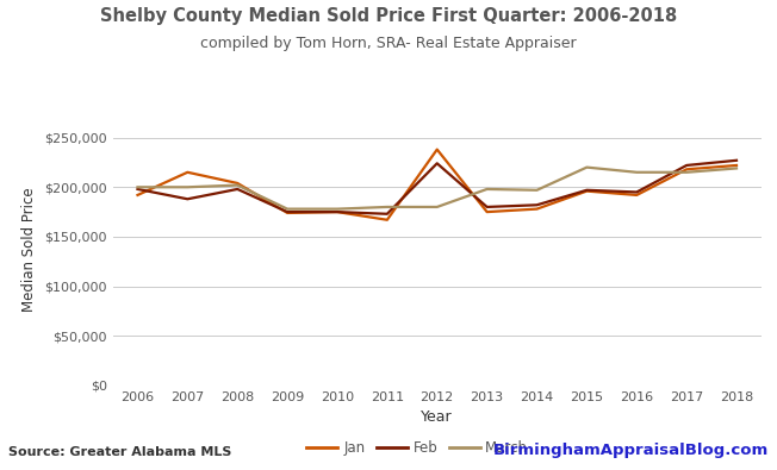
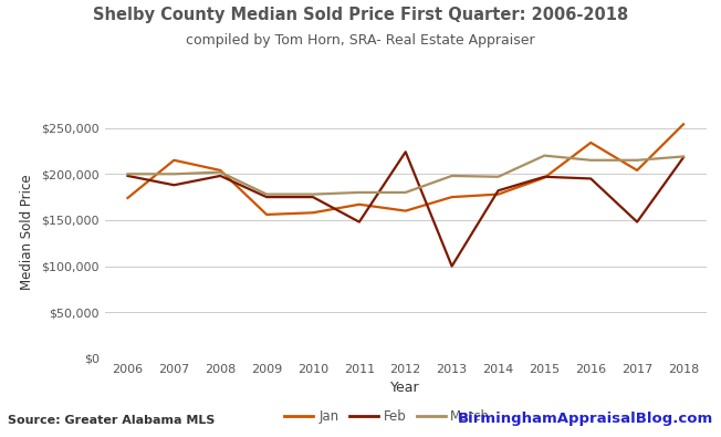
Jan/2006: $192,000 -> $174,000
Jan/2009: $174,000 -> $156,000
Jan/2010: $175,000 -> $158,000
Feb/2011: $173,000 -> $148,000
Jan/2012: $238,000 -> $160,000
Feb/2013: $180,000 -> $100,000
Jan/2016: $192,000 -> $234,000
Jan/2017: $218,000 -> $204,000
Feb/2017: $222,000 -> $148,000
Jan/2018: $222,000 -> $254,000
Feb/2018: $227,000 -> $218,000
